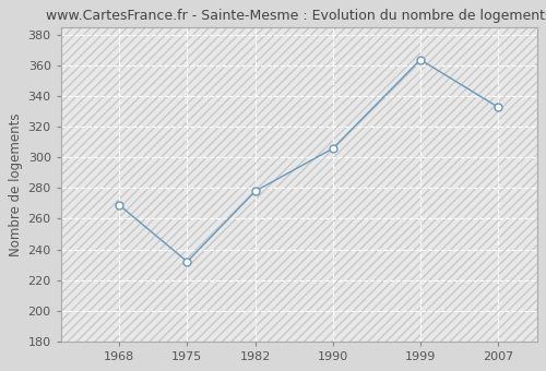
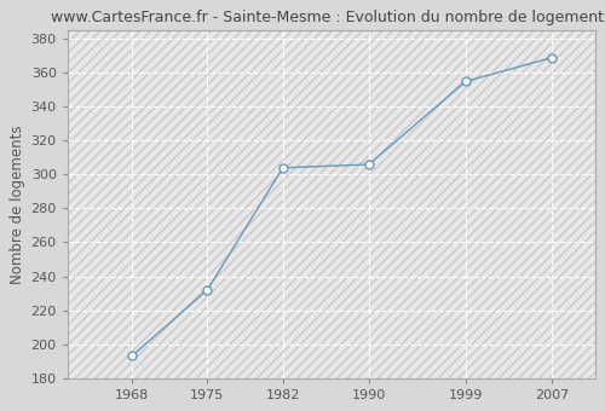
1968: 269 -> 193
1982: 278 -> 304
1999: 364 -> 355
2007: 333 -> 369
